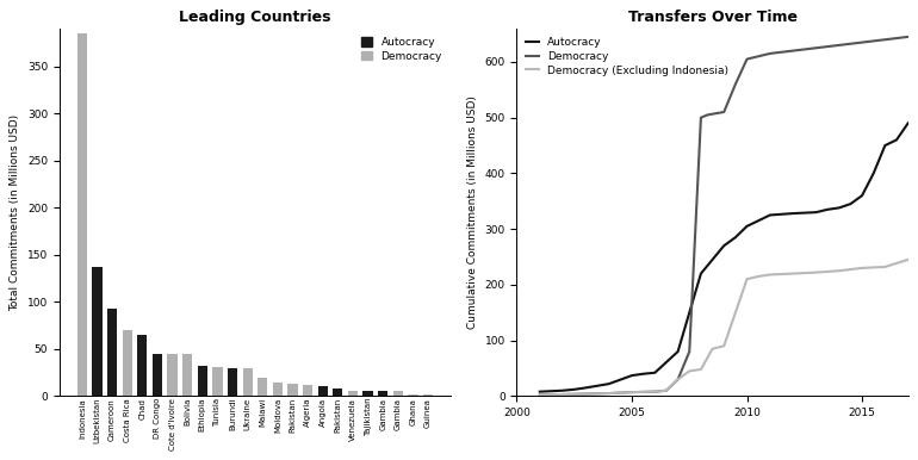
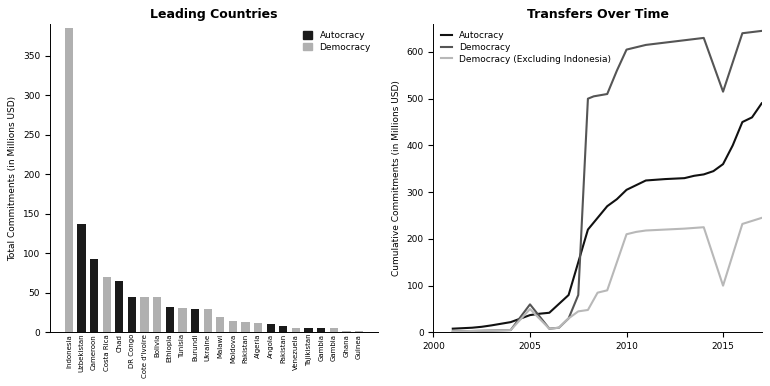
Transfers Over Time/Democracy/2005: 7 -> 60
Transfers Over Time/Democracy (Excluding Indonesia)/2005: 7 -> 50
Transfers Over Time/Democracy/2015: 635 -> 515
Transfers Over Time/Democracy (Excluding Indonesia)/2015: 230 -> 100
